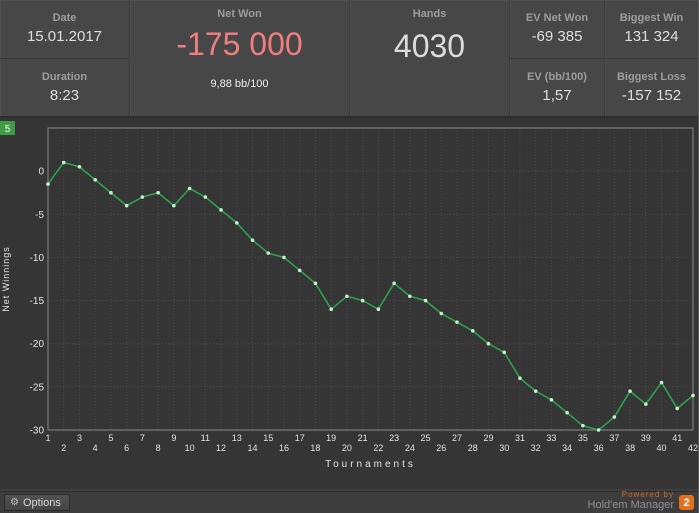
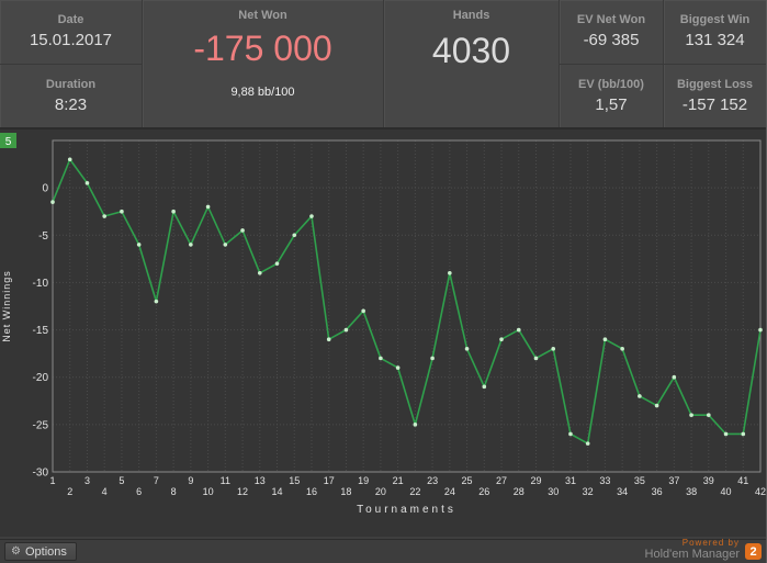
2: 1 -> 3
4: -1 -> -3
6: -4 -> -6
7: -3 -> -12
9: -4 -> -6
11: -3 -> -6
13: -6 -> -9
15: -10 -> -5
16: -10 -> -3
17: -12 -> -16
18: -13 -> -15
19: -16 -> -13
20: -14 -> -18
21: -15 -> -19
22: -16 -> -25
23: -13 -> -18
24: -14 -> -9
25: -15 -> -17
26: -16 -> -21
27: -18 -> -16
28: -18 -> -15
29: -20 -> -18
30: -21 -> -17
31: -24 -> -26
32: -26 -> -27
33: -26 -> -16
34: -28 -> -17
35: -30 -> -22
36: -30 -> -23
37: -28 -> -20
38: -26 -> -24
39: -27 -> -24
40: -24 -> -26
41: -28 -> -26
42: -26 -> -15
